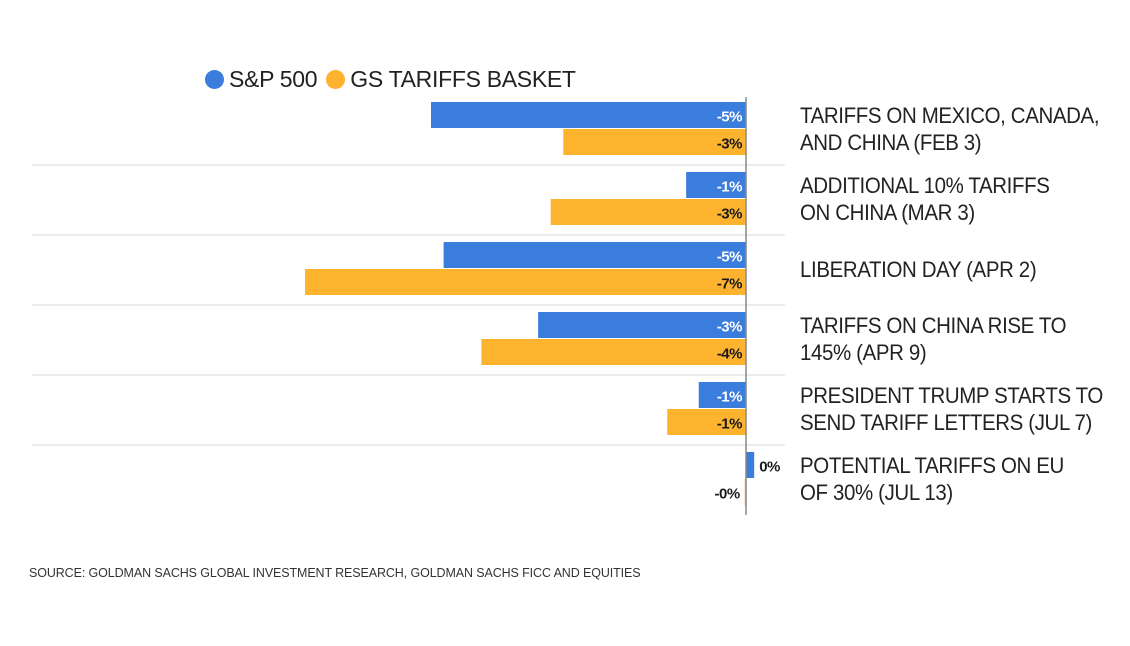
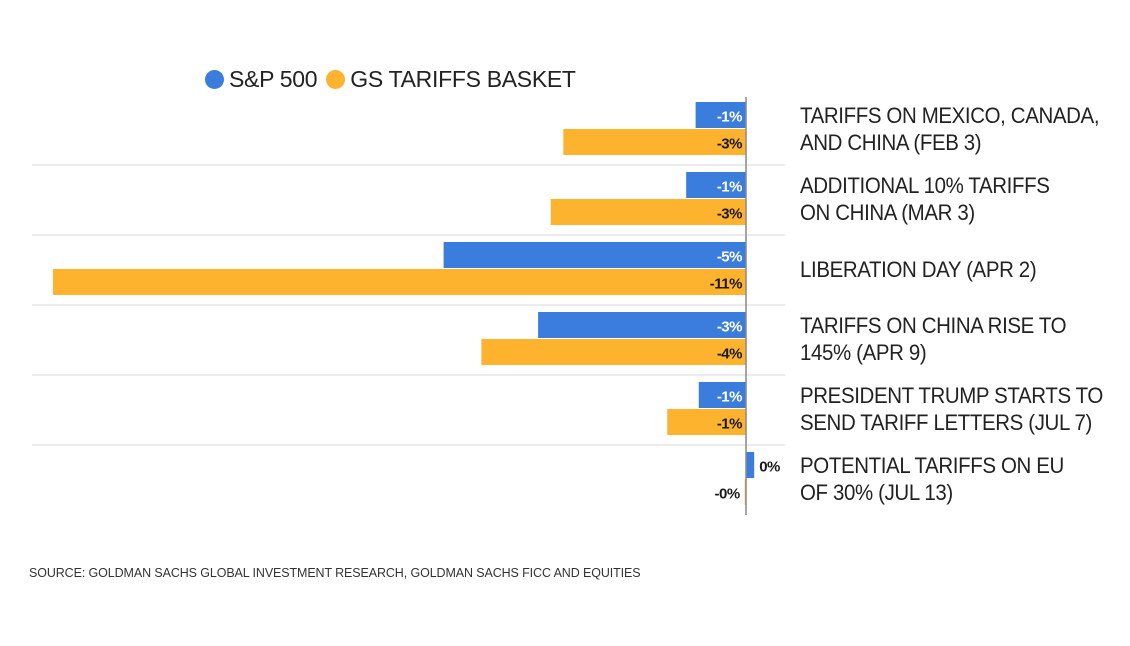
S&P 500/TARIFFS ON MEXICO, CANADA, AND CHINA (FEB 3): -5% -> -1%
GS TARIFFS BASKET/LIBERATION DAY (APR 2): -7% -> -11%
